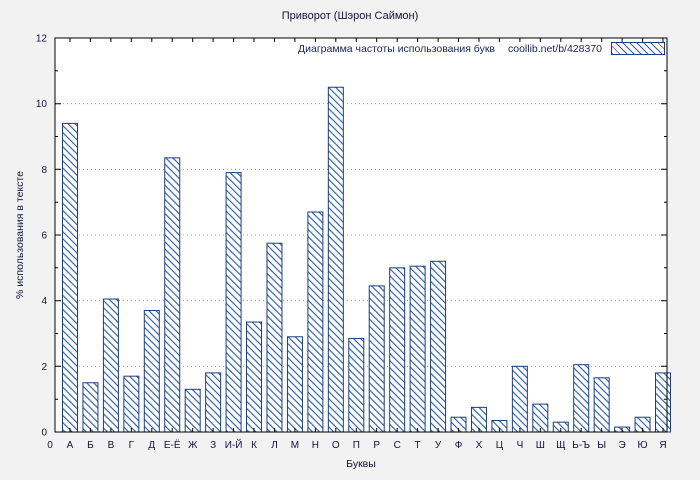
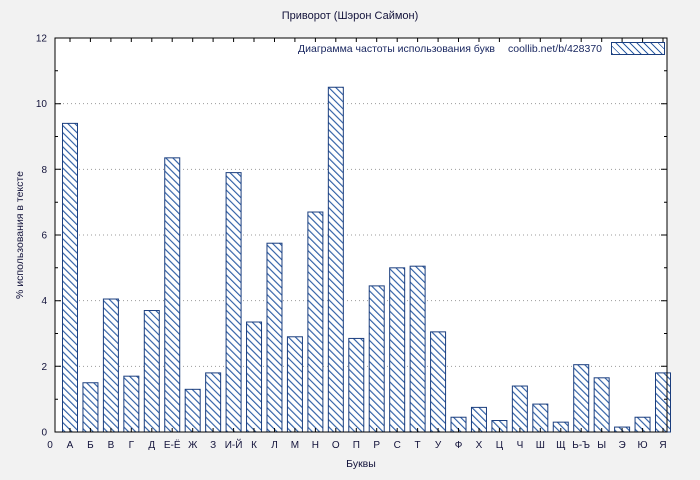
У: 5.2 -> 3.0
Ч: 2.0 -> 1.4
